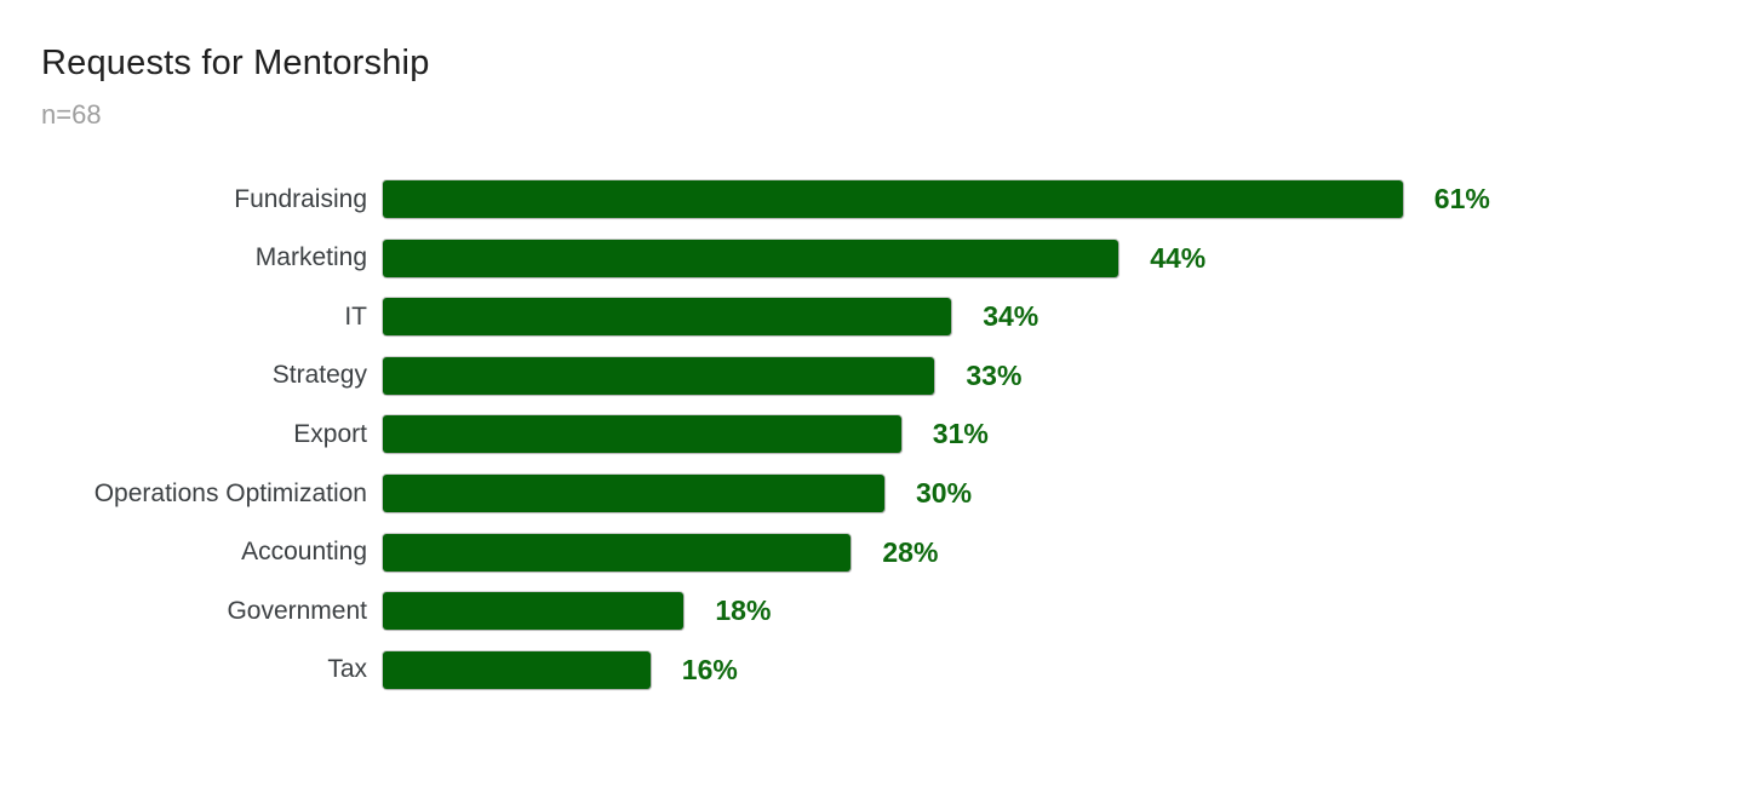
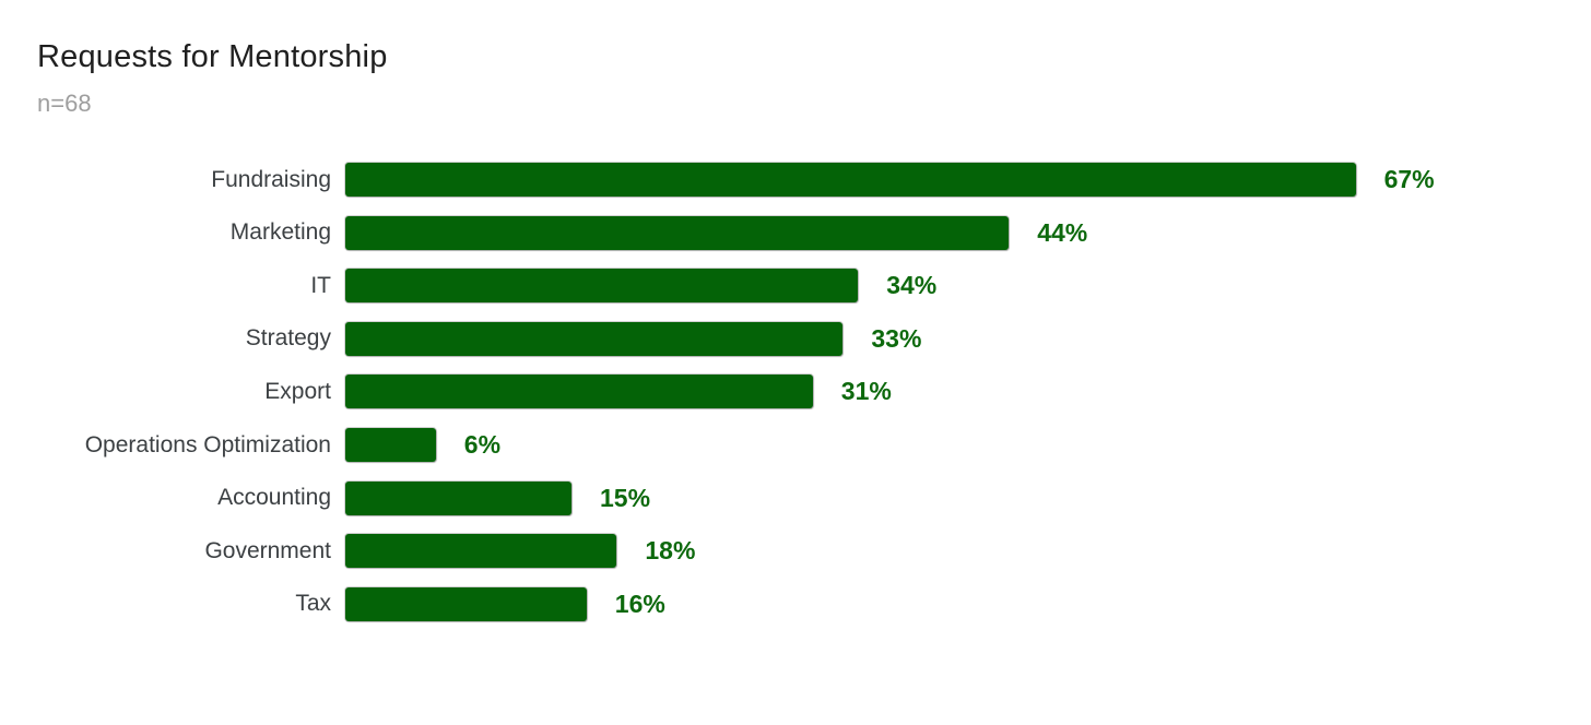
Fundraising: 61% -> 67%
Operations Optimization: 30% -> 6%
Accounting: 28% -> 15%
